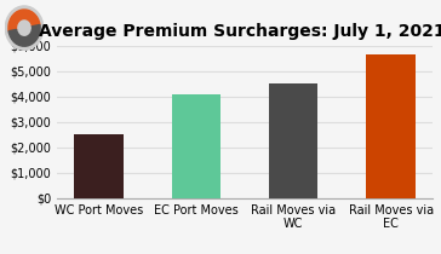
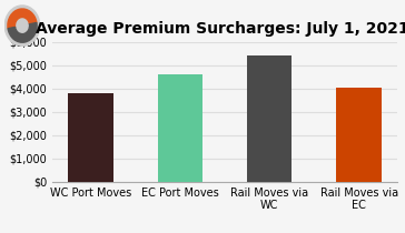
WC Port Moves: $2,500 -> $3,800
EC Port Moves: $4,100 -> $4,600
Rail Moves via WC: $4,500 -> $5,400
Rail Moves via EC: $5,650 -> $4,050
